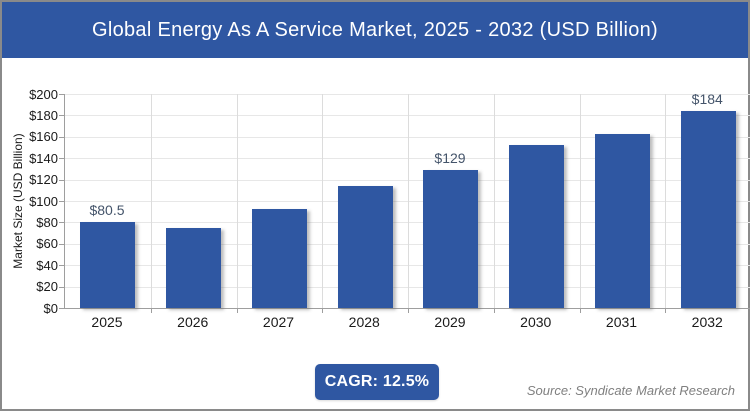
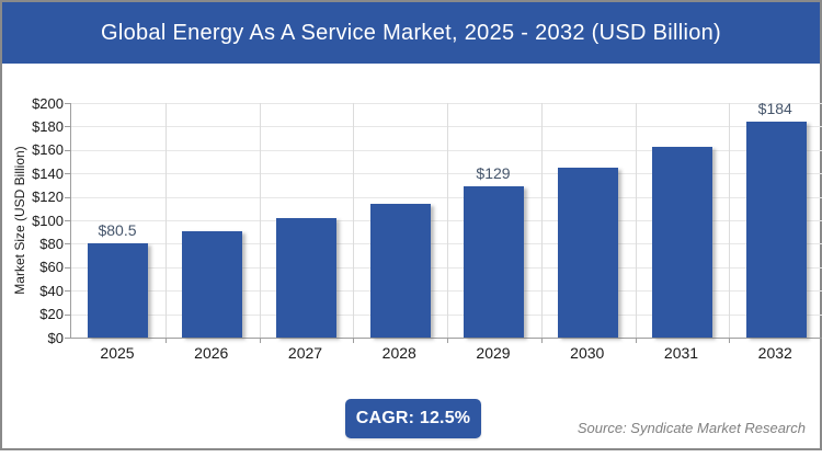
2026: $75 -> $90
2027: $93 -> $102
2030: $152 -> $145
